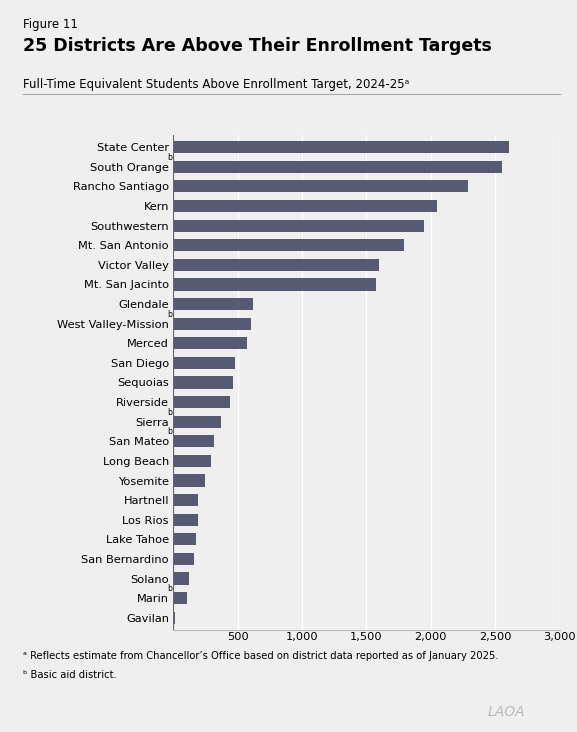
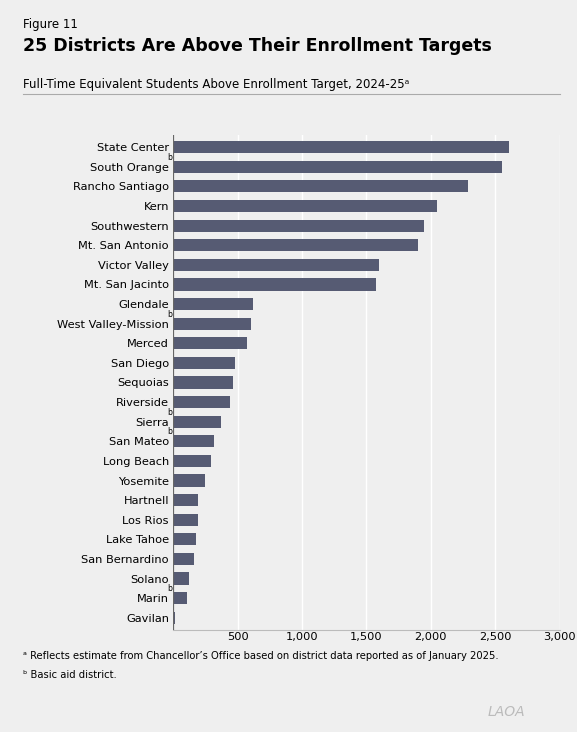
Mt. San Antonio: 1,790 -> 1,900
